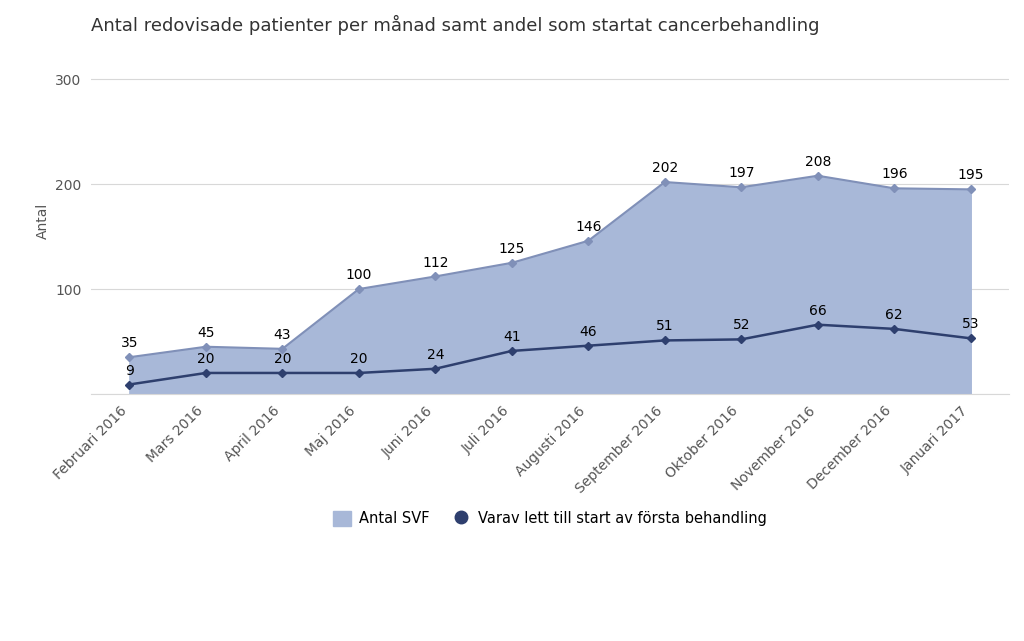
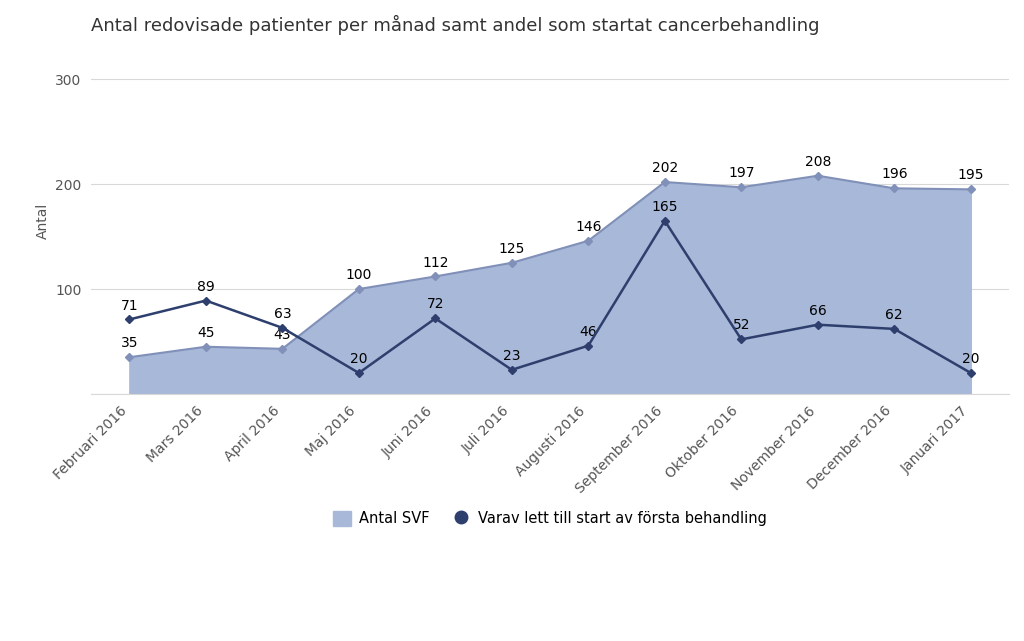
Varav lett till start av första behandling/Februari 2016: 9 -> 71
Varav lett till start av första behandling/Mars 2016: 20 -> 89
Varav lett till start av första behandling/April 2016: 20 -> 63
Varav lett till start av första behandling/Juni 2016: 24 -> 72
Varav lett till start av första behandling/Juli 2016: 41 -> 23
Varav lett till start av första behandling/September 2016: 51 -> 165
Varav lett till start av första behandling/Januari 2017: 53 -> 20
